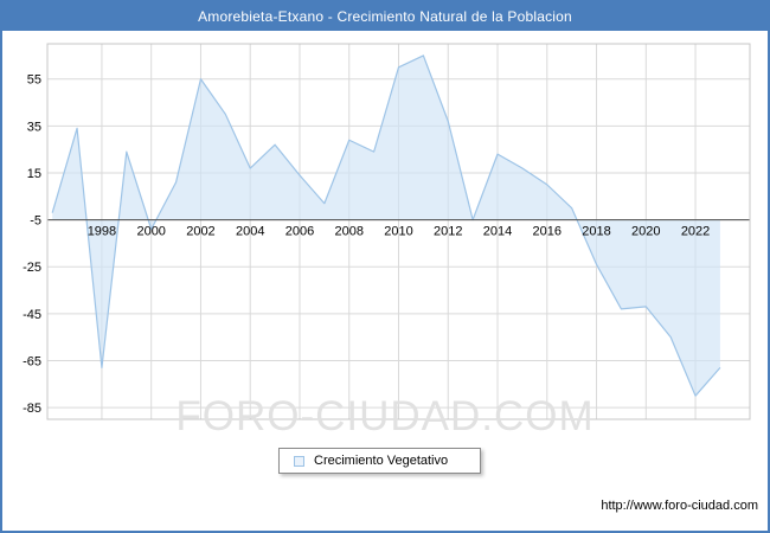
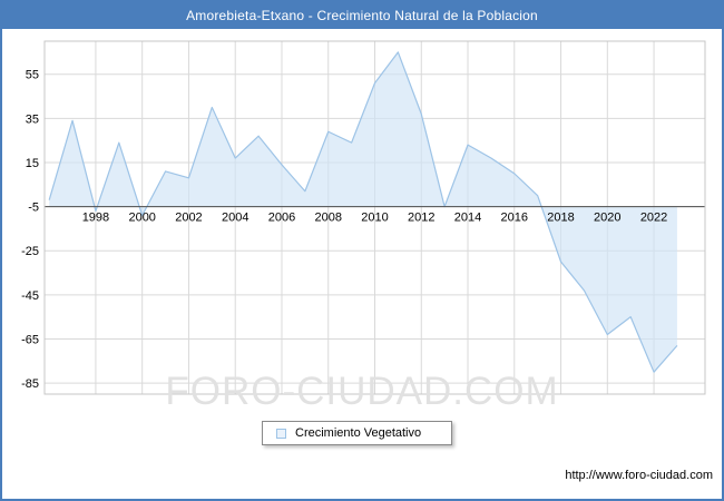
1998: -68 -> -7
2002: 55 -> 8
2010: 60 -> 51
2018: -24 -> -30
2020: -42 -> -63
